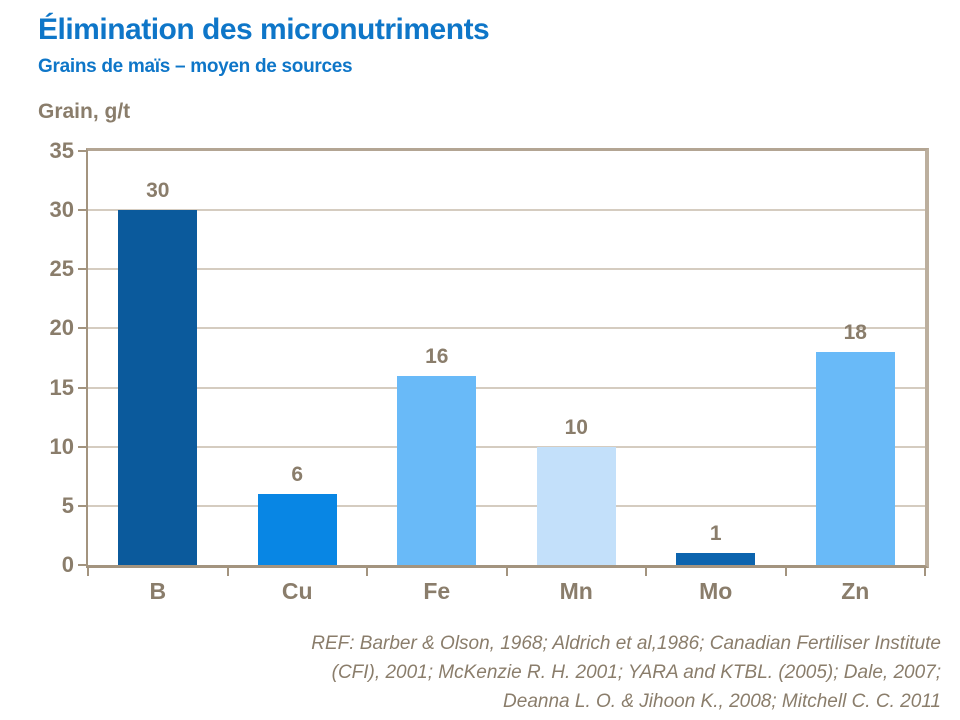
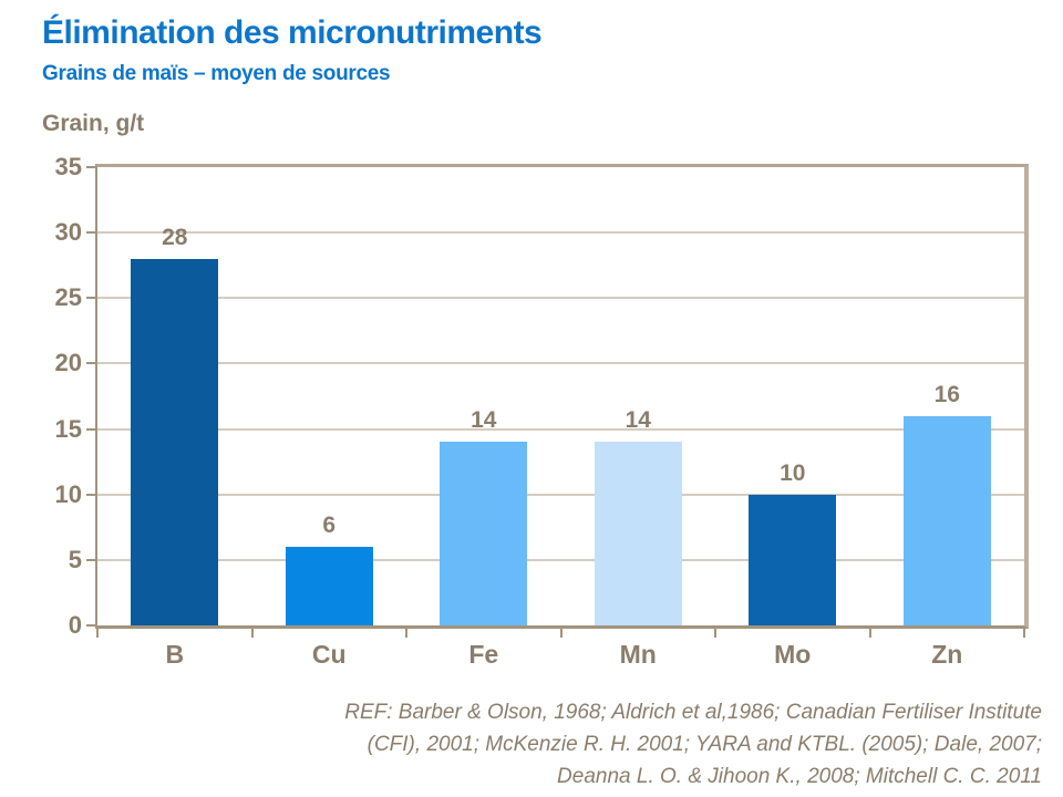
B: 30 -> 28
Fe: 16 -> 14
Mn: 10 -> 14
Mo: 1 -> 10
Zn: 18 -> 16
